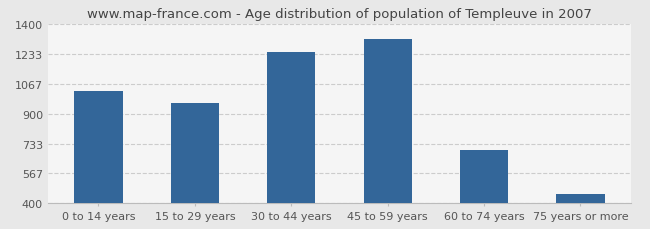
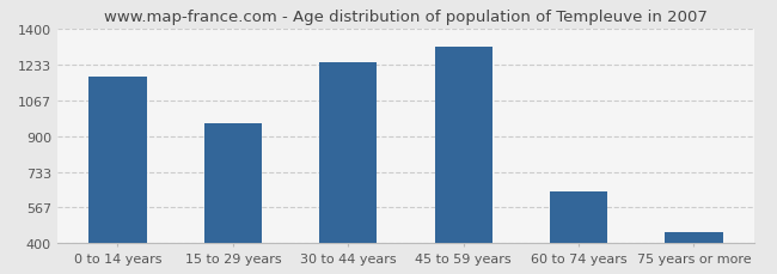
0 to 14 years: 1020 -> 1180
60 to 74 years: 700 -> 640
